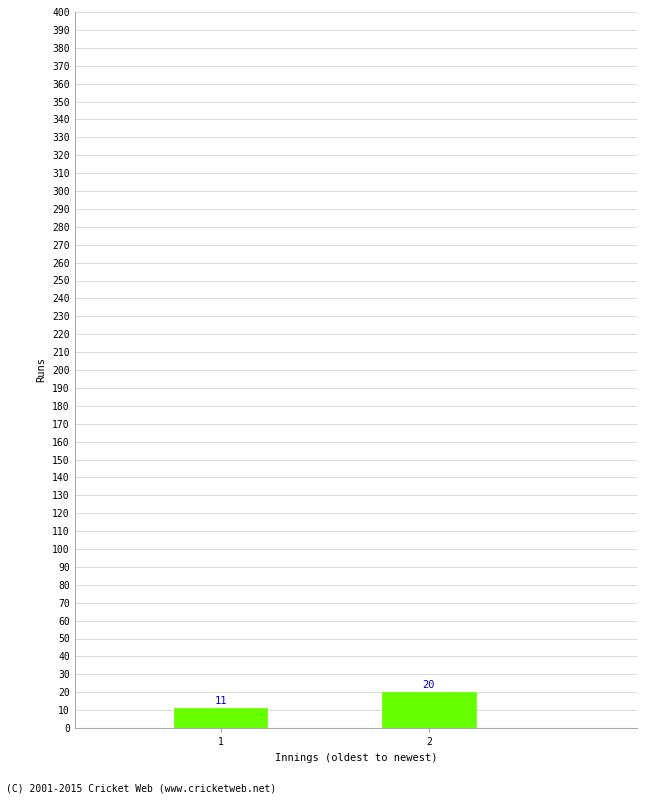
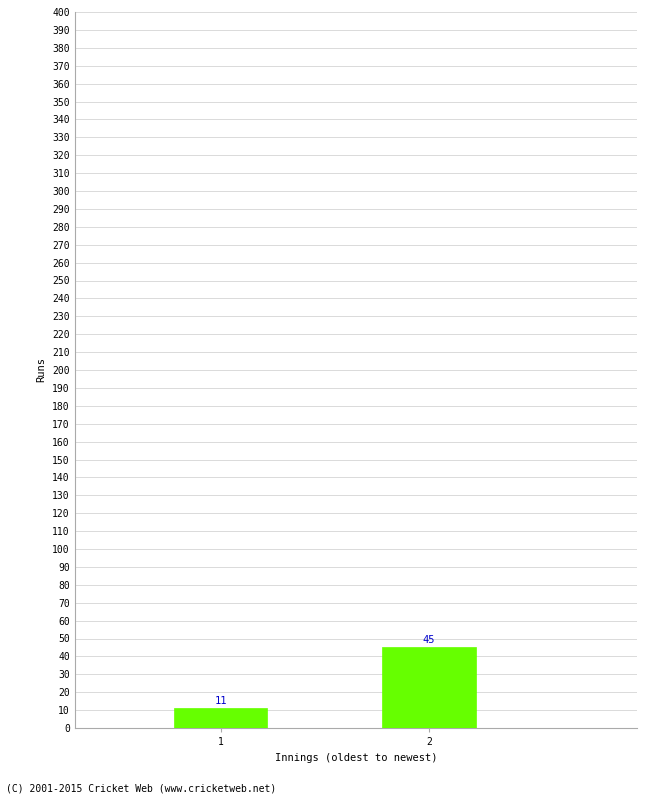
2: 20 -> 45
